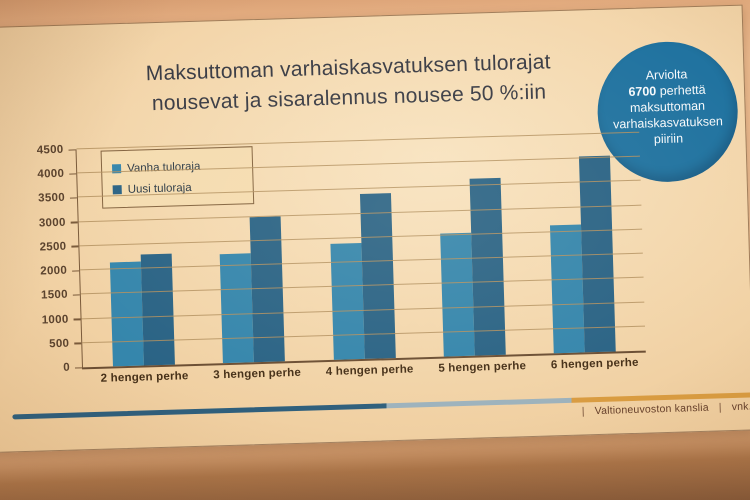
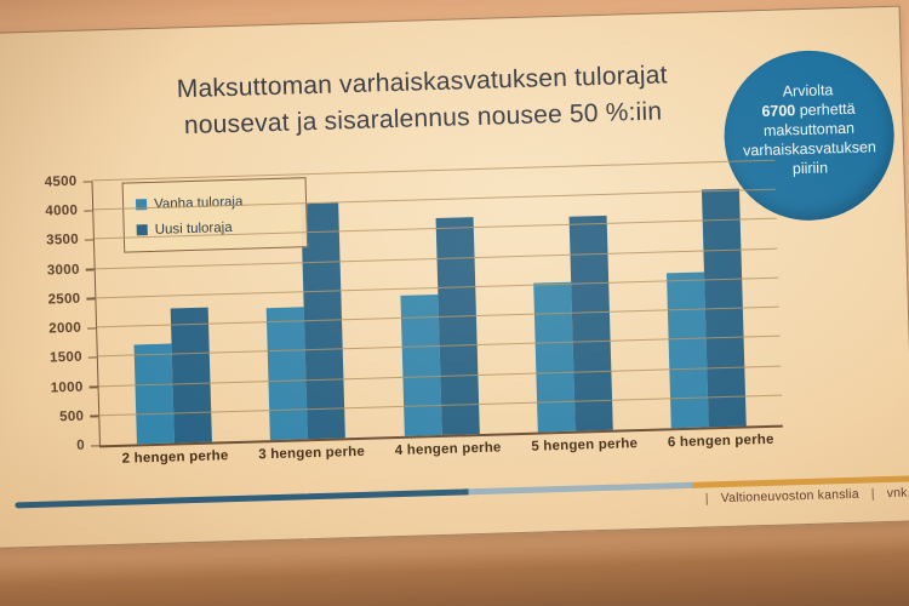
Vanha tuloraja/2 hengen perhe: 2200 -> 1700
Uusi tuloraja/3 hengen perhe: 3000 -> 4000
Uusi tuloraja/4 hengen perhe: 3400 -> 3700
